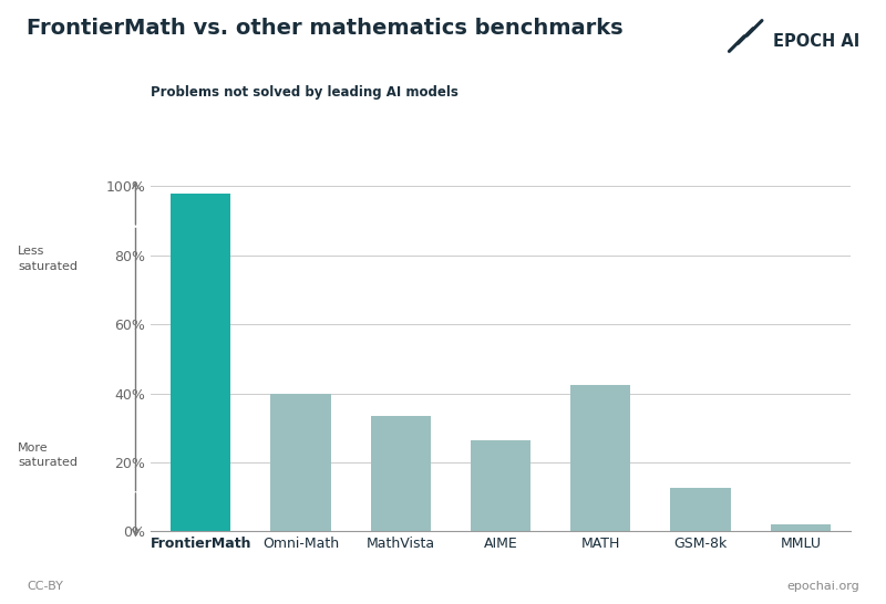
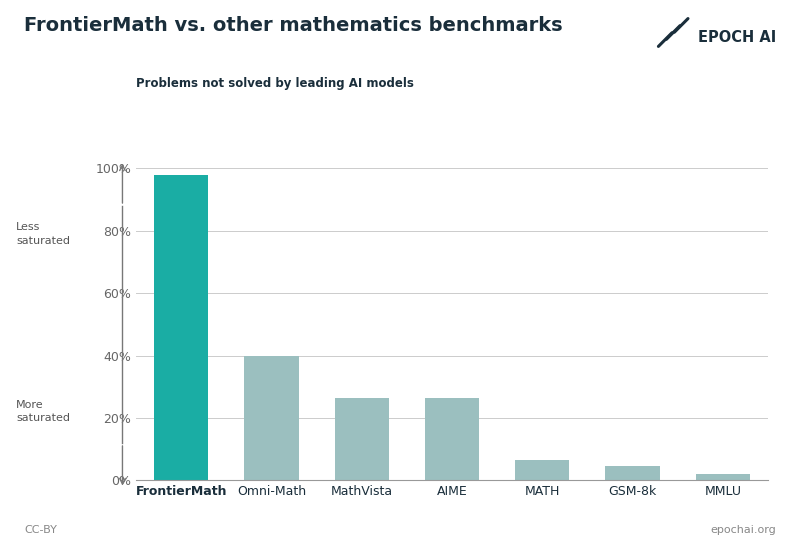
MathVista: 33.5% -> 26.5%
MATH: 42.5% -> 6.5%
GSM-8k: 12.5% -> 4.5%
